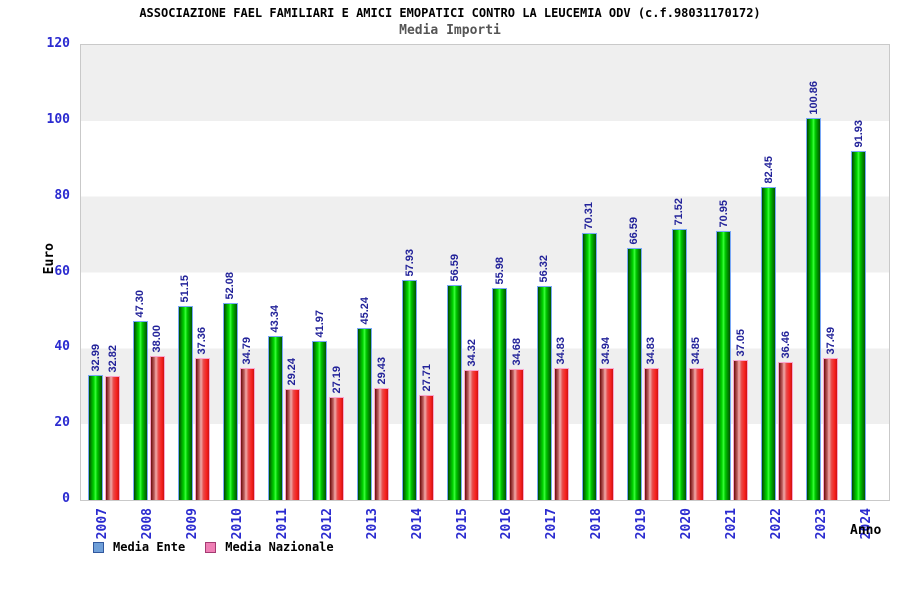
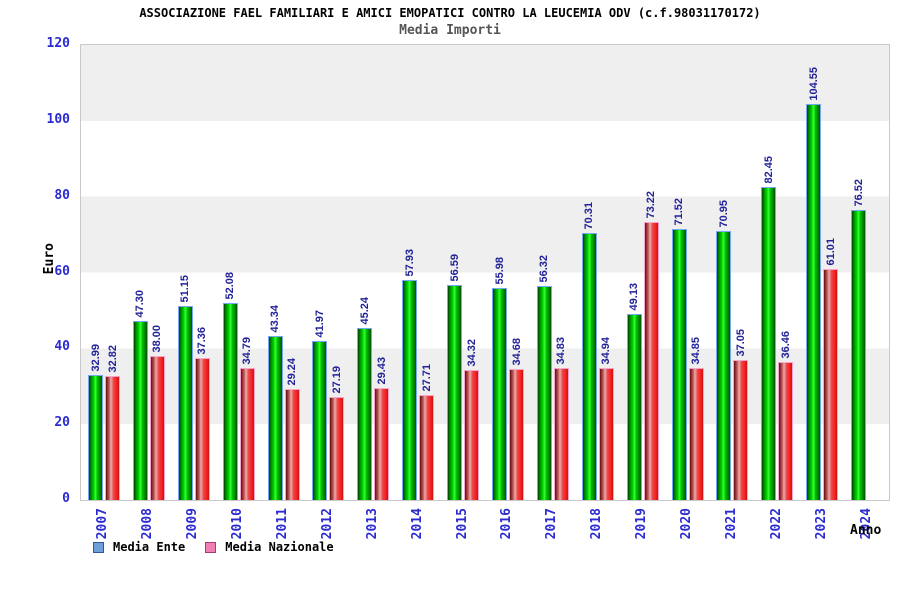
Media Ente/2019: 66.59 -> 49.13
Media Nazionale/2019: 34.83 -> 73.22
Media Ente/2023: 100.86 -> 104.55
Media Nazionale/2023: 37.49 -> 61.01
Media Ente/2024: 91.93 -> 76.52
